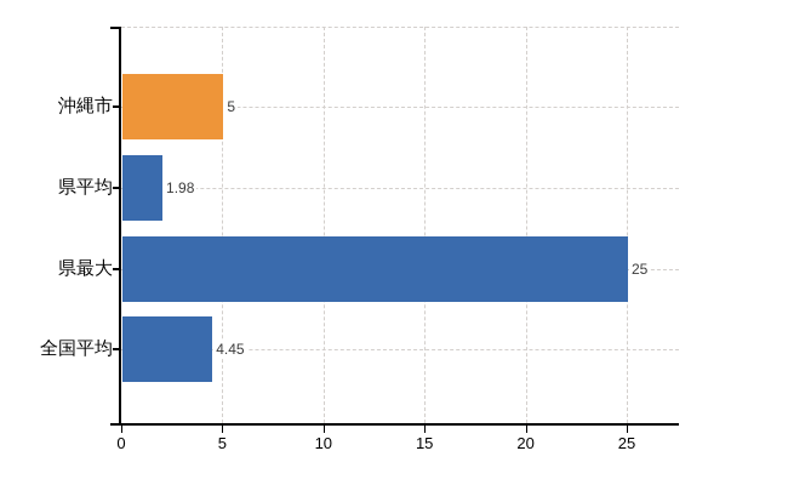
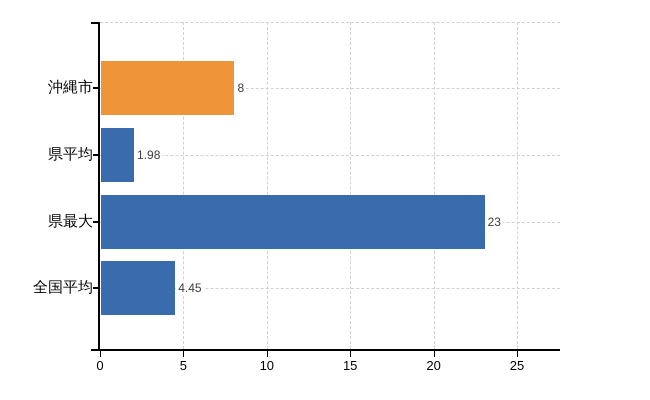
沖縄市: 5 -> 8
県最大: 25 -> 23
